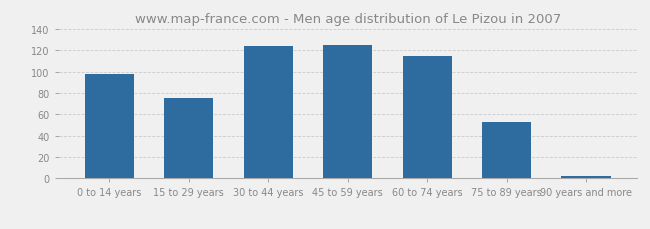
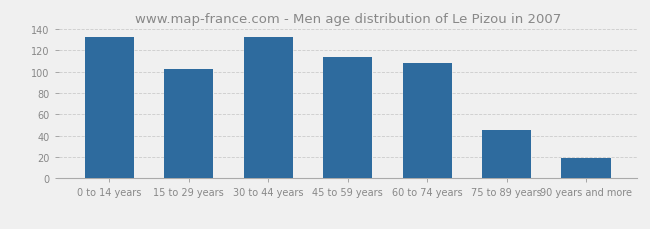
0 to 14 years: 98 -> 132
15 to 29 years: 75 -> 102
30 to 44 years: 124 -> 132
45 to 59 years: 125 -> 114
60 to 74 years: 115 -> 108
75 to 89 years: 53 -> 45
90 years and more: 2 -> 19
